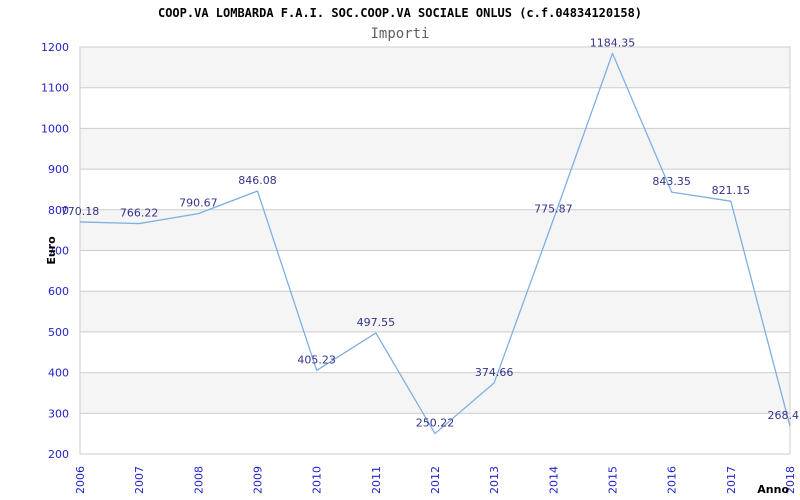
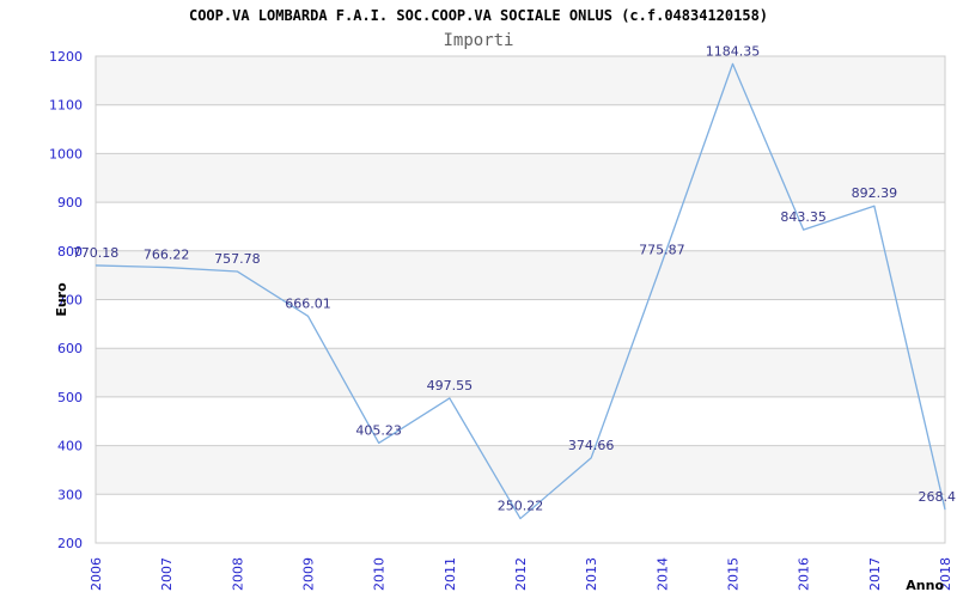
2008: 790.67 -> 757.78
2009: 846.08 -> 666.01
2017: 821.15 -> 892.39
